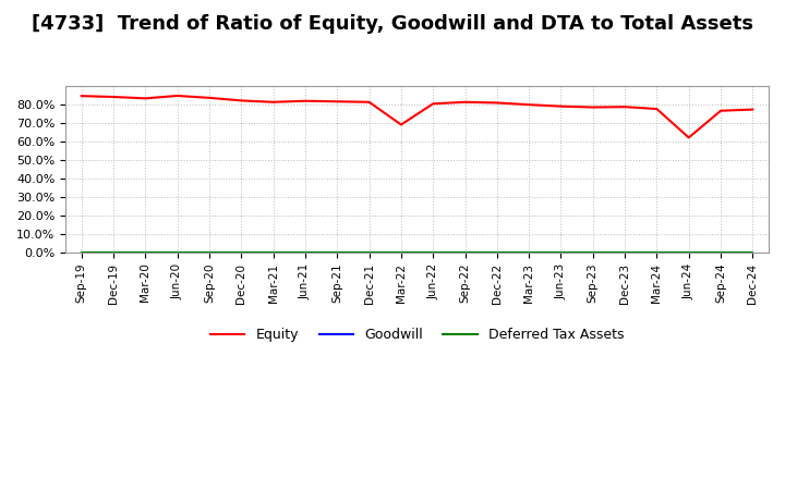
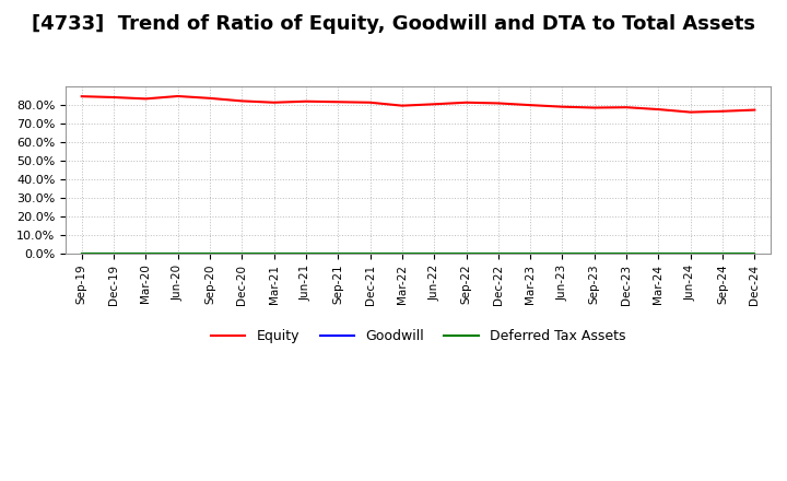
Equity/Mar-22: 69% -> 80%
Equity/Jun-24: 62% -> 76%
